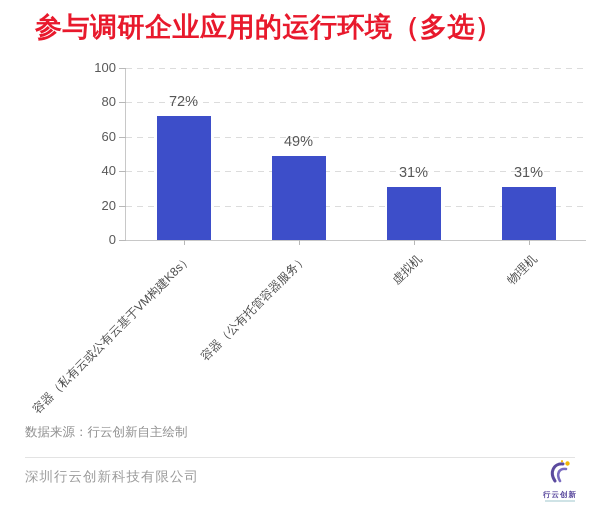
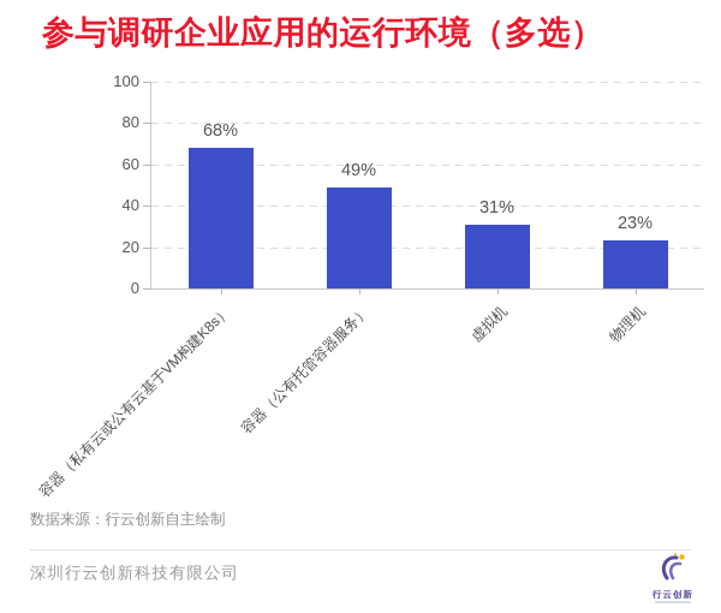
容器（私有云或公有云基于VM构建K8s）: 72% -> 68%
物理机: 31% -> 23%
